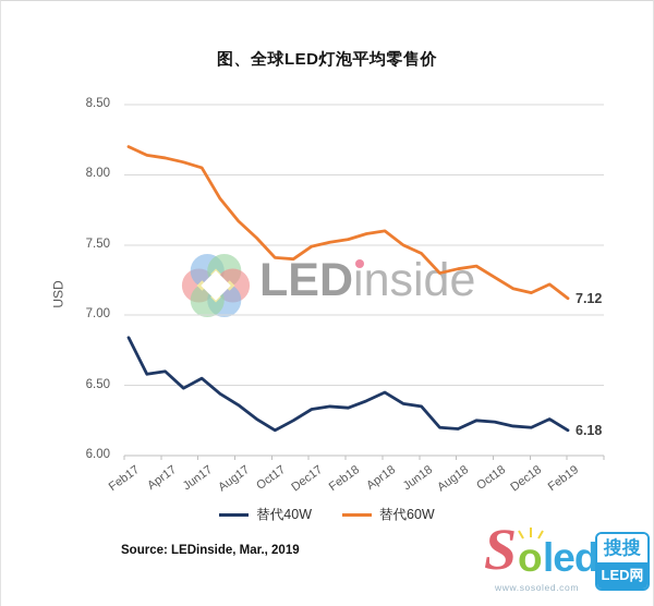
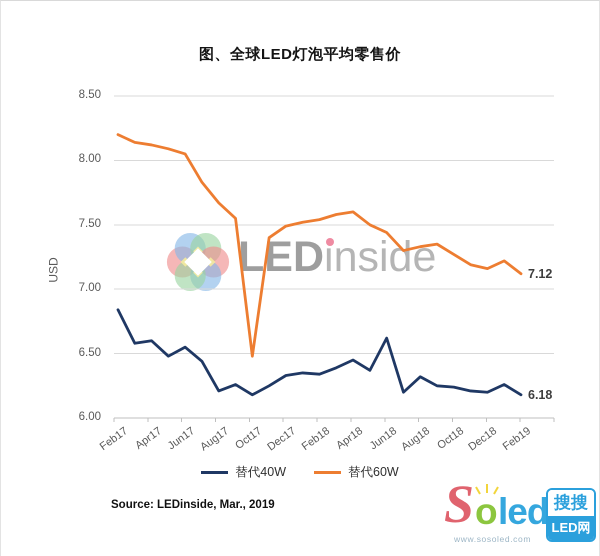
替代40W/Aug17: 6.36 -> 6.21
替代60W/Oct17: 7.41 -> 6.48
替代40W/Jun18: 6.35 -> 6.62
替代40W/Aug18: 6.19 -> 6.32
